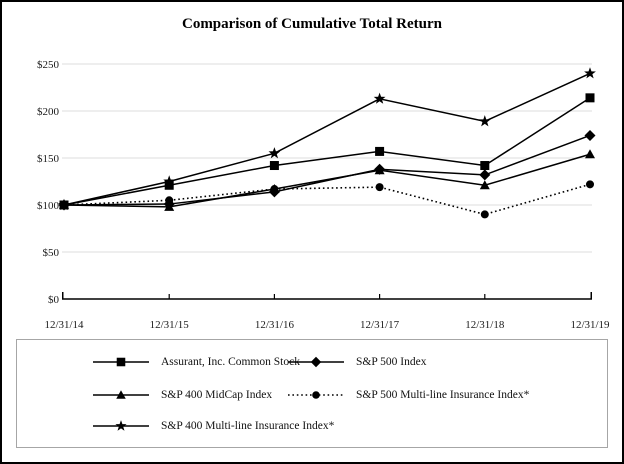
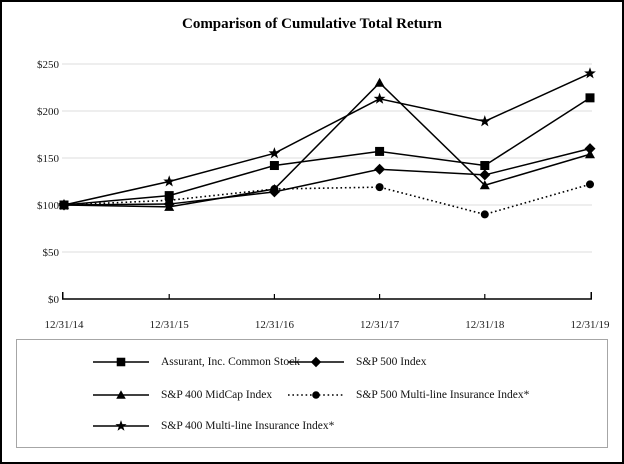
Assurant, Inc. Common Stock/12/31/15: $120 -> $110
S&P 400 MidCap Index/12/31/17: $140 -> $230
S&P 500 Index/12/31/19: $170 -> $160
